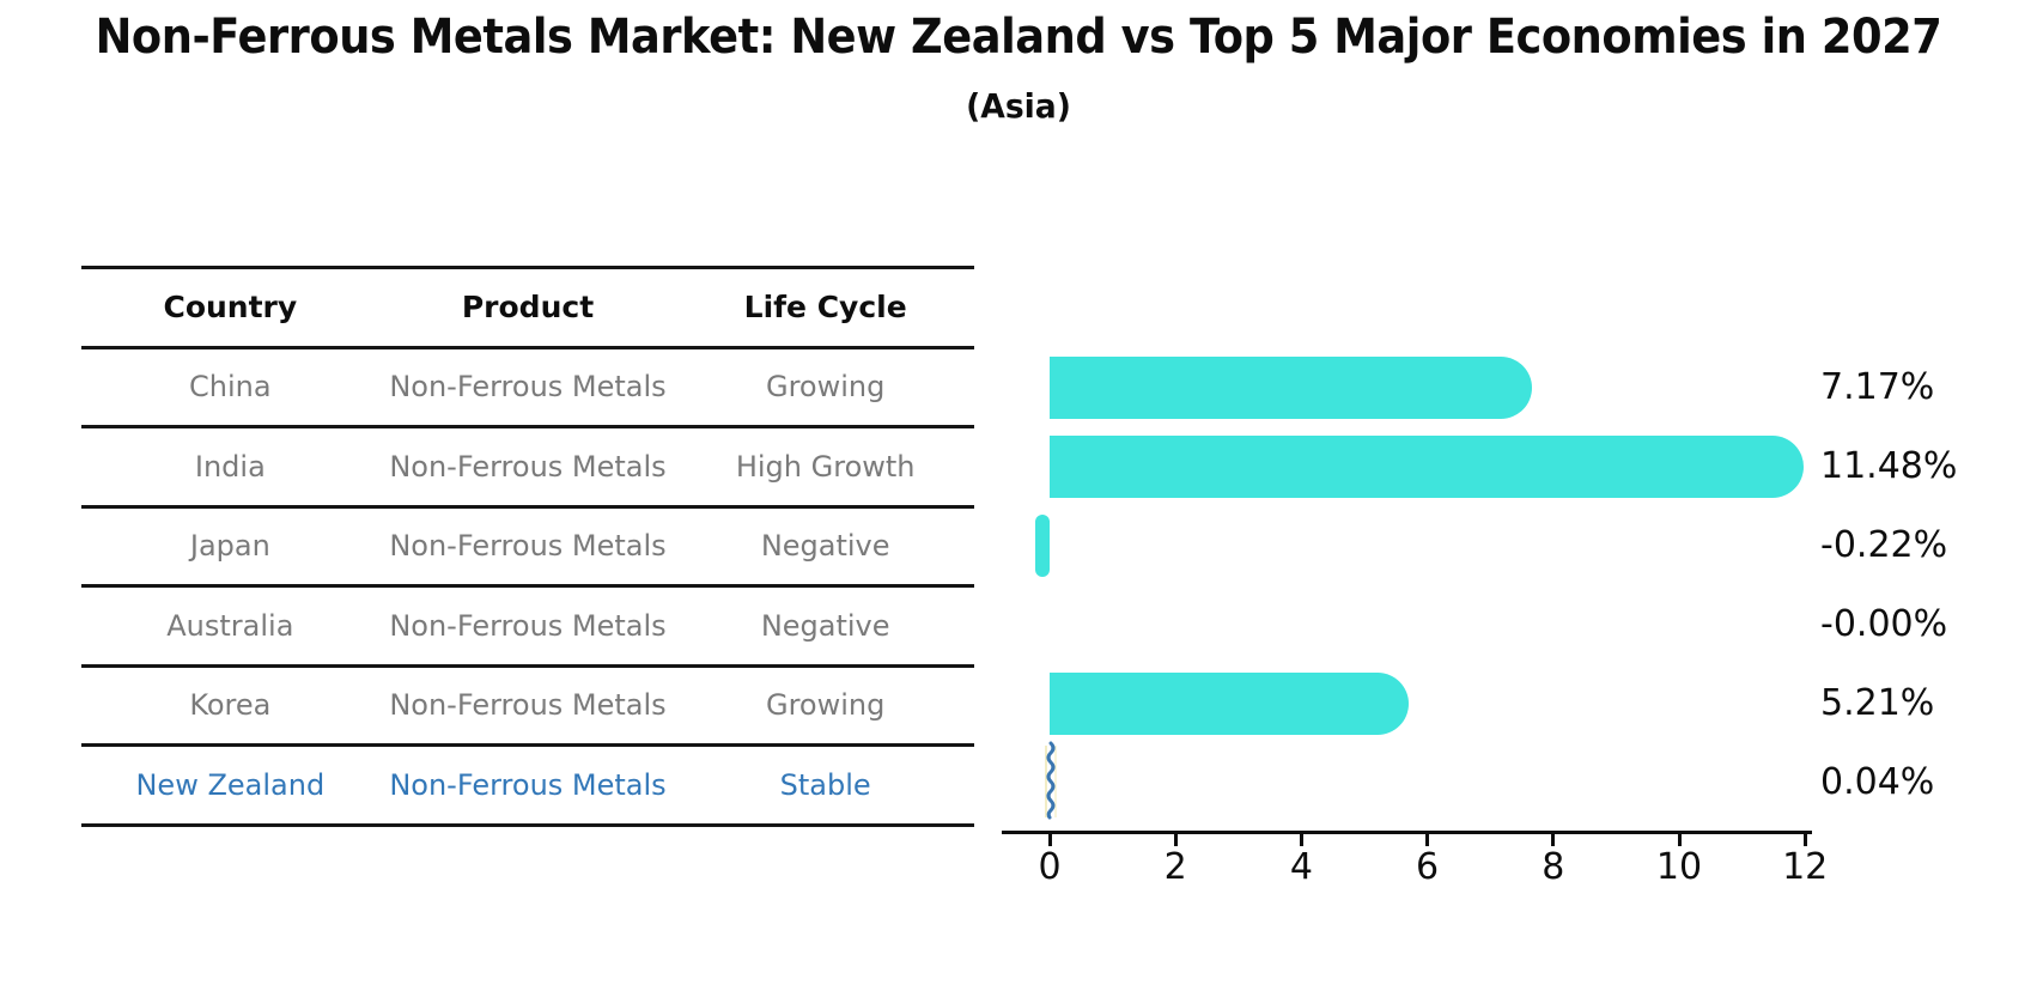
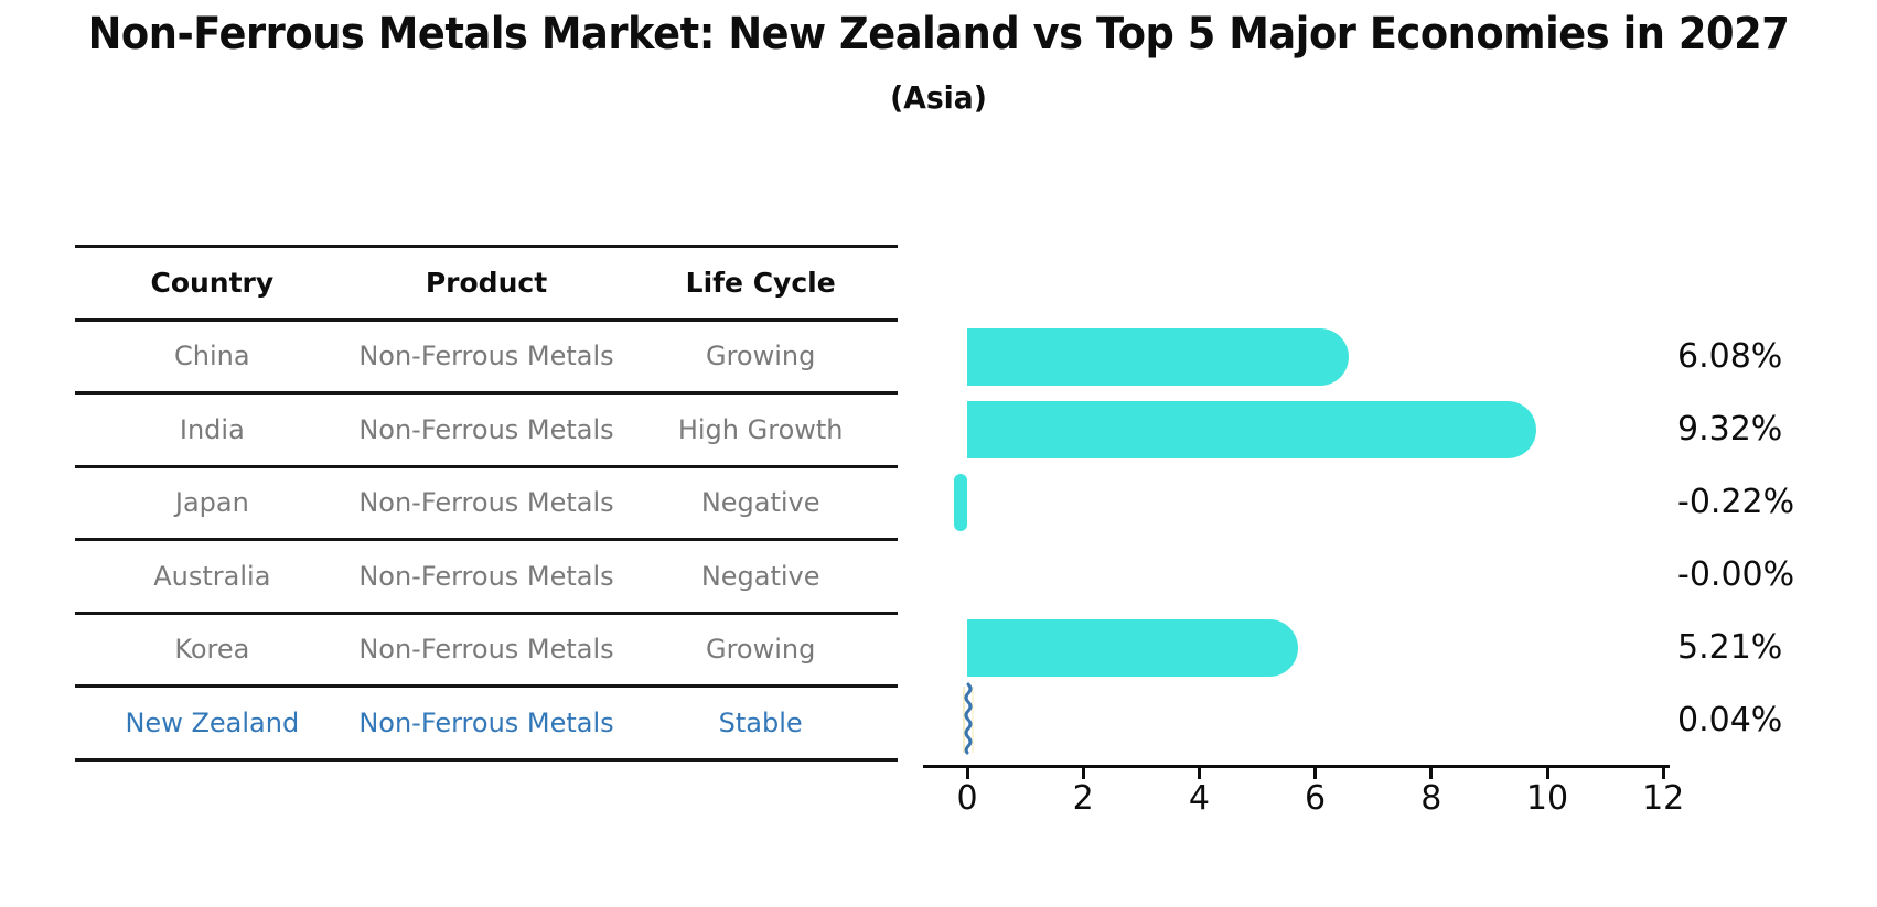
China: 7.17% -> 6.08%
India: 11.48% -> 9.32%
